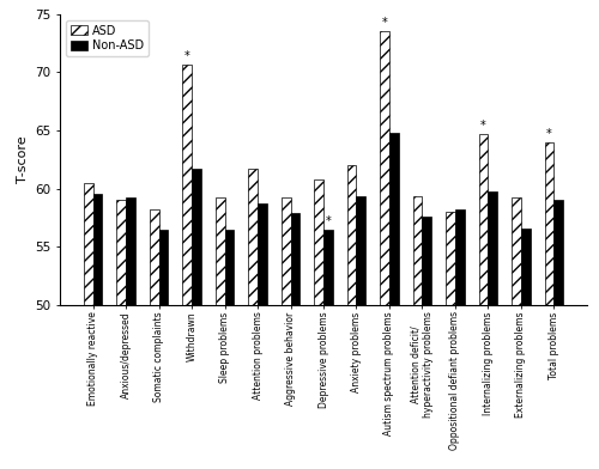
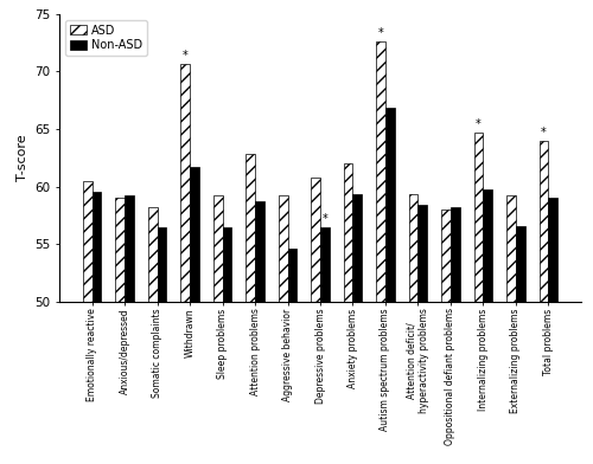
ASD/Attention problems: 61.7 -> 62.8
Non-ASD/Aggressive behavior: 57.9 -> 54.6
ASD/Autism spectrum problems: 73.5 -> 72.6
Non-ASD/Autism spectrum problems: 64.8 -> 66.8
Non-ASD/Attention deficit/ hyperactivity problems: 57.6 -> 58.4
